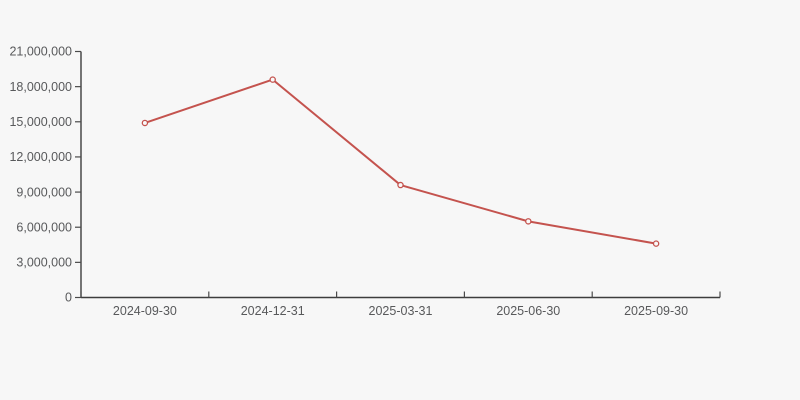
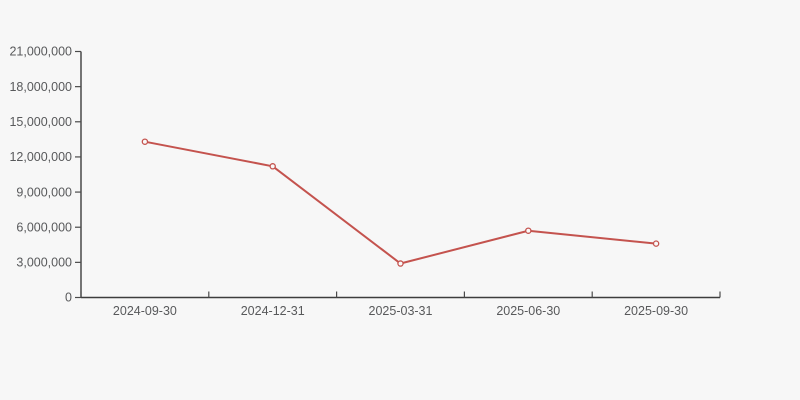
2024-09-30: 14900000 -> 13300000
2024-12-31: 18600000 -> 11200000
2025-03-31: 9600000 -> 2900000
2025-06-30: 6500000 -> 5700000
